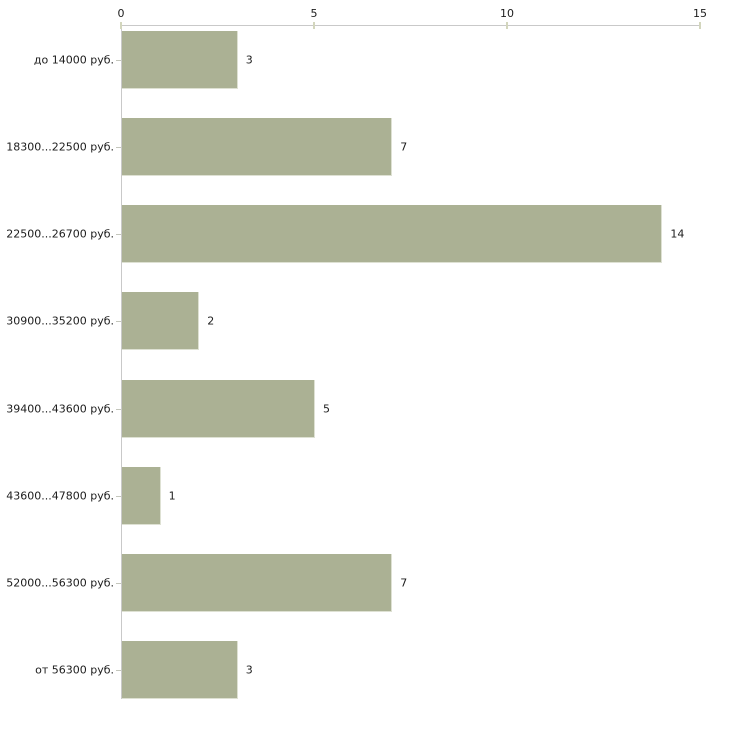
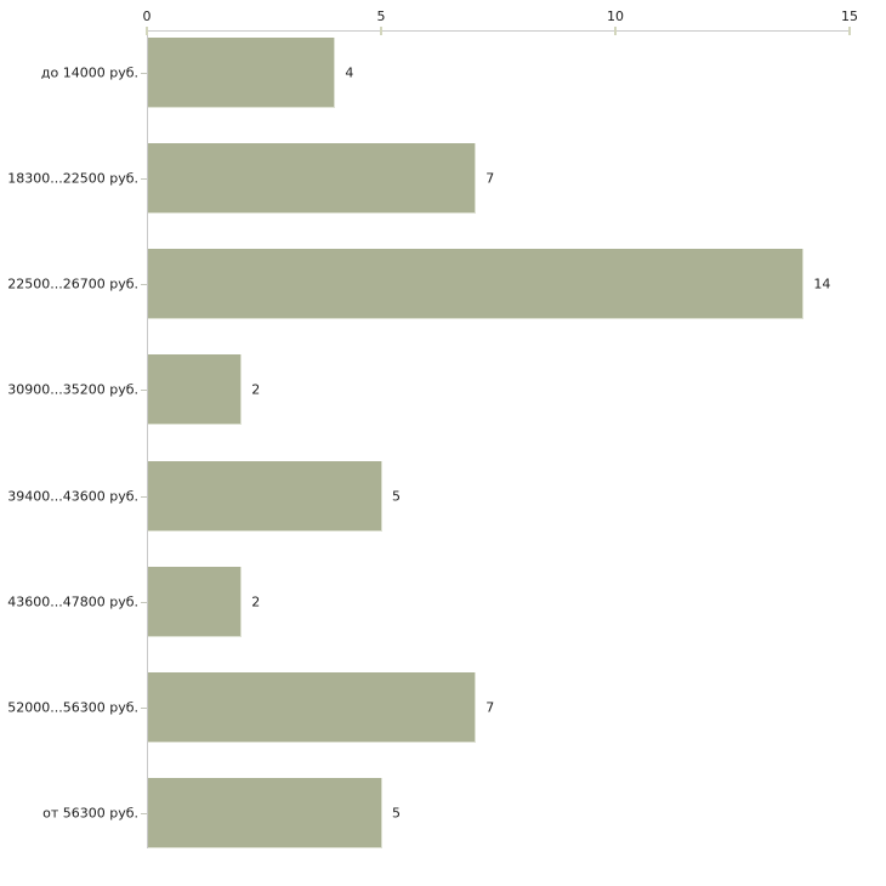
до 14000 руб.: 3 -> 4
43600...47800 руб.: 1 -> 2
от 56300 руб.: 3 -> 5
